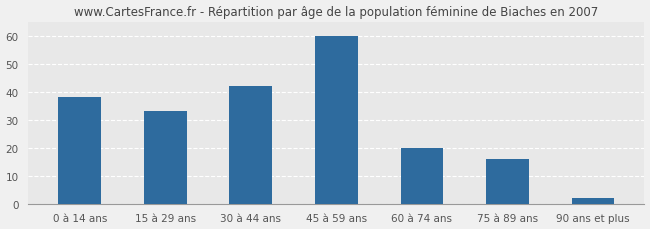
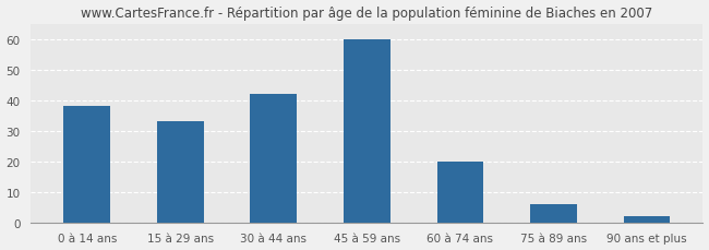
75 à 89 ans: 16 -> 6
